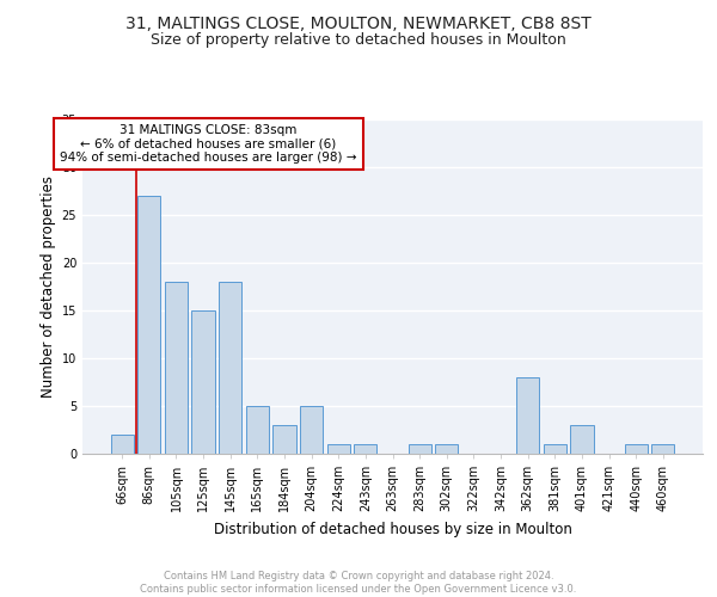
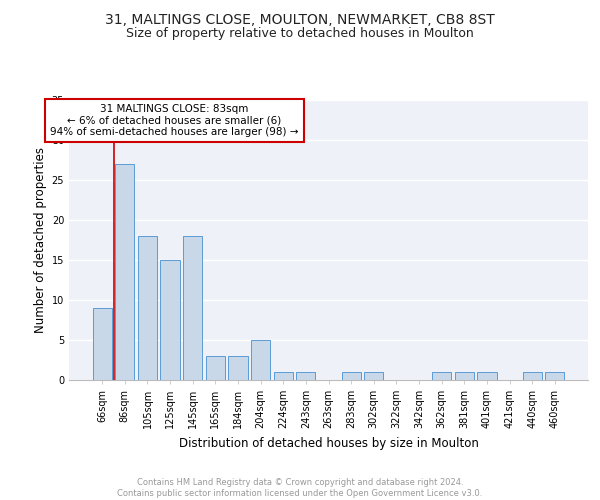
66sqm: 2 -> 9
165sqm: 5 -> 3
362sqm: 8 -> 1
401sqm: 3 -> 1
